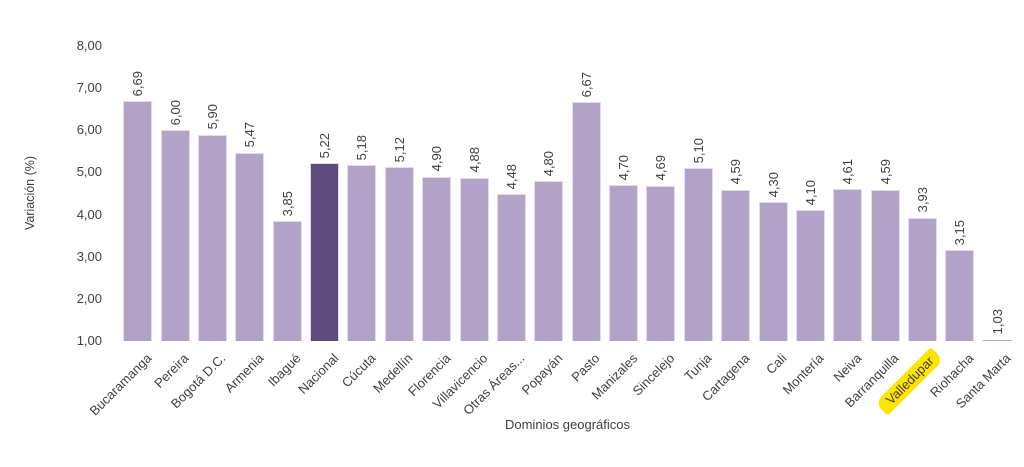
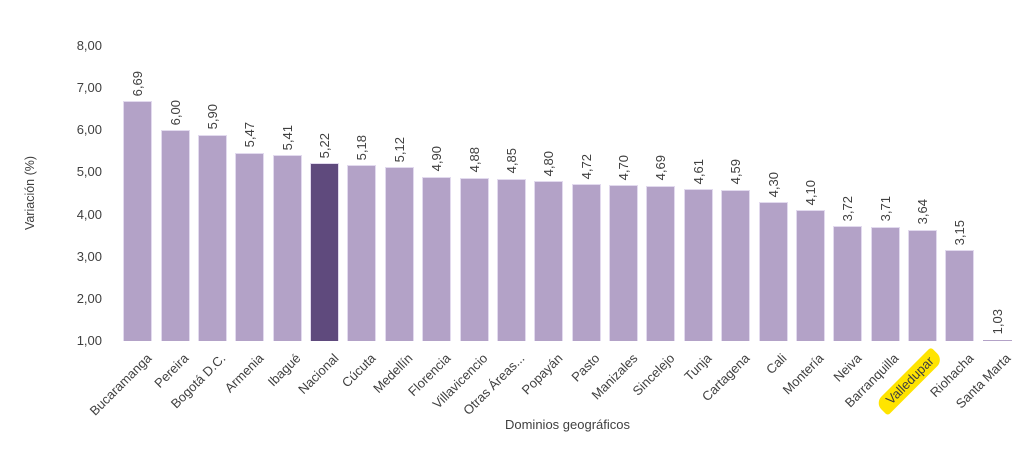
Ibagué: 3,85 -> 5,41
Otras Áreas...: 4,48 -> 4,85
Pasto: 6,67 -> 4,72
Tunja: 5,10 -> 4,61
Neiva: 4,61 -> 3,72
Barranquilla: 4,59 -> 3,71
Valledupar: 3,93 -> 3,64
